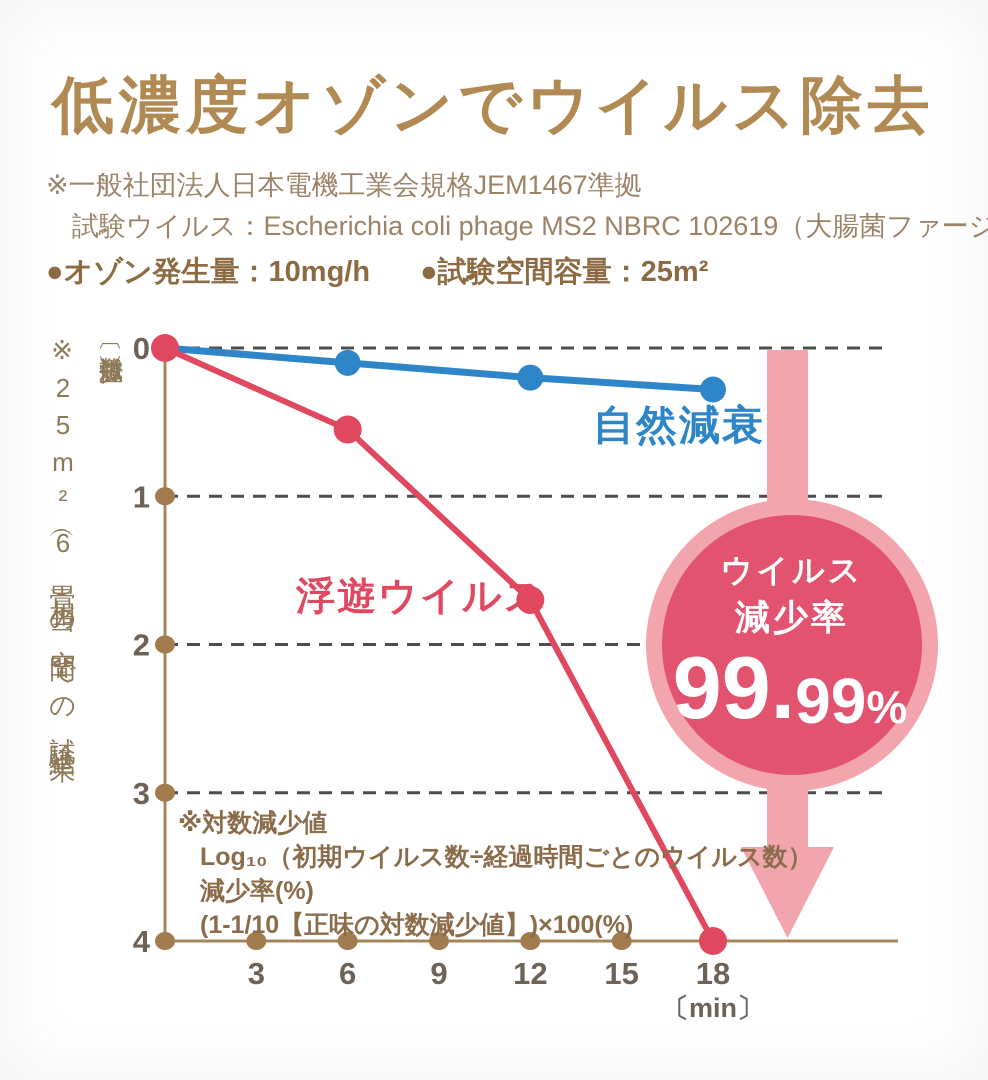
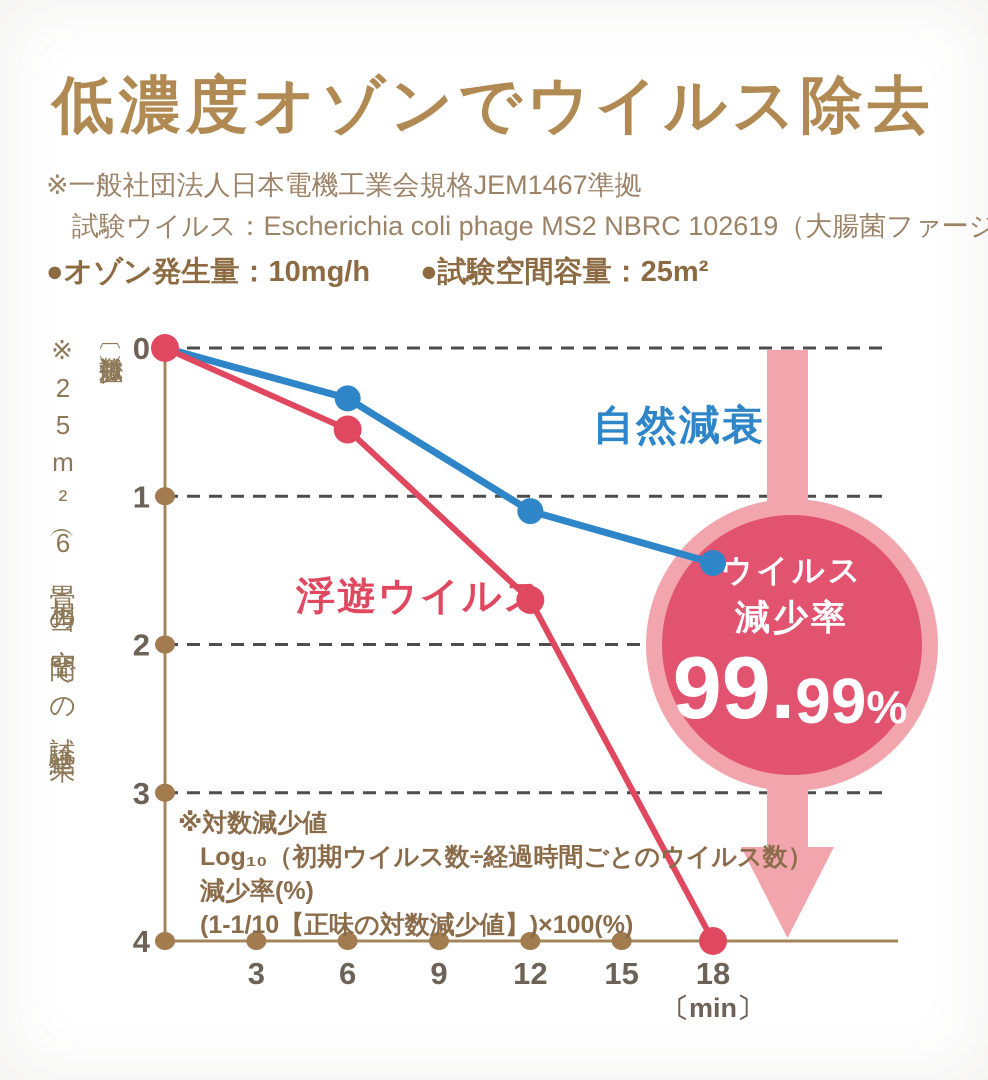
自然減衰/6: 0.10 -> 0.34
自然減衰/12: 0.20 -> 1.10
自然減衰/18: 0.28 -> 1.45
